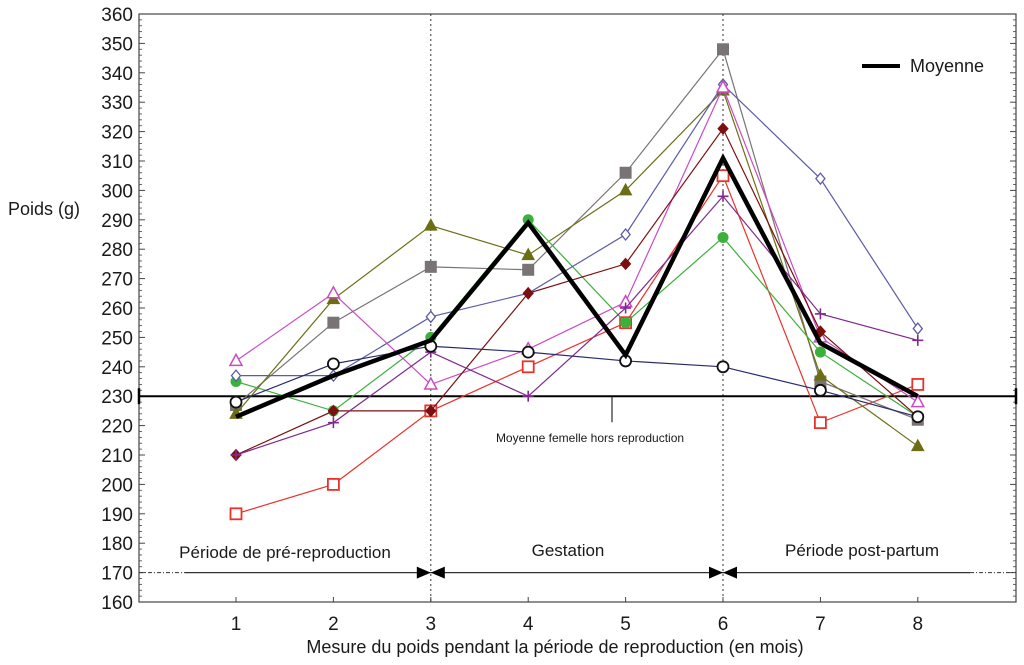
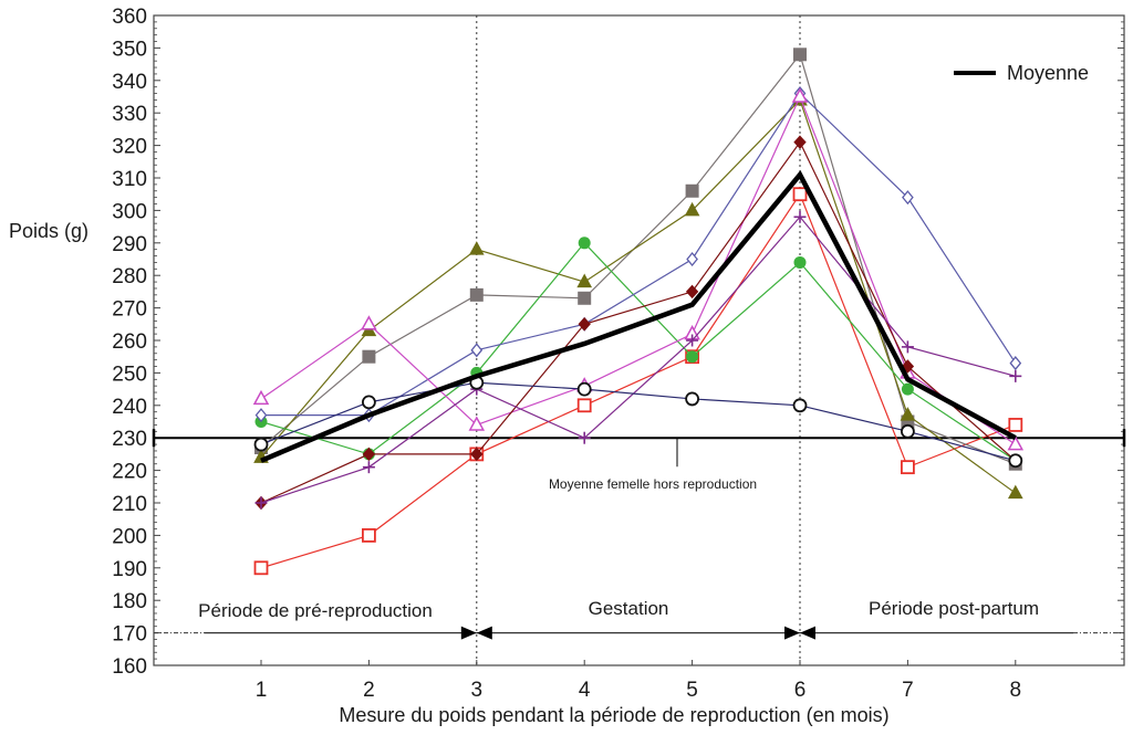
Moyenne/4: 289 -> 259
Moyenne/5: 244 -> 271
